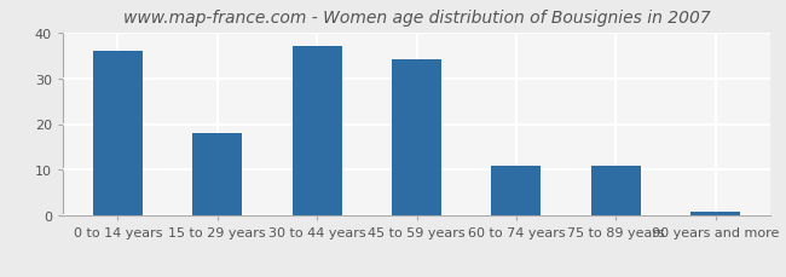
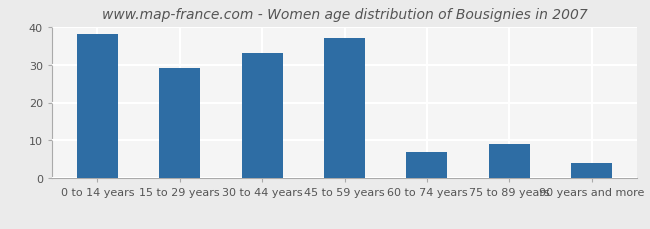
0 to 14 years: 36 -> 38
15 to 29 years: 18 -> 29
30 to 44 years: 37 -> 33
45 to 59 years: 34 -> 37
60 to 74 years: 11 -> 7
75 to 89 years: 11 -> 9
90 years and more: 1 -> 4
